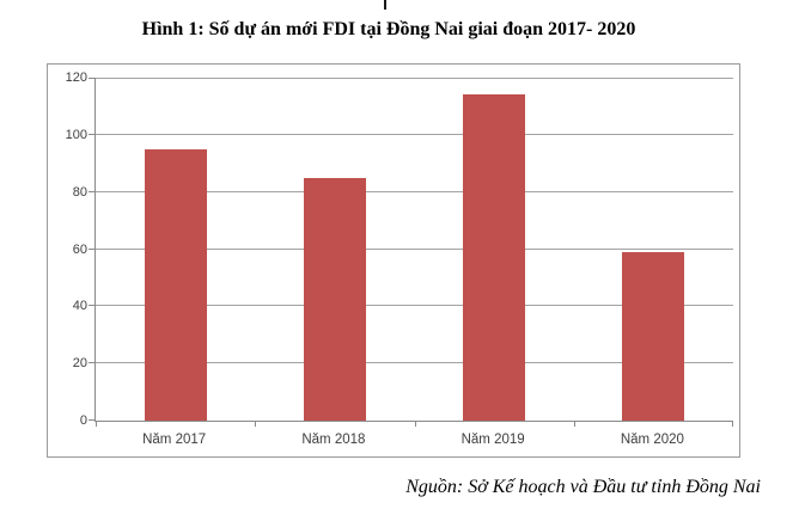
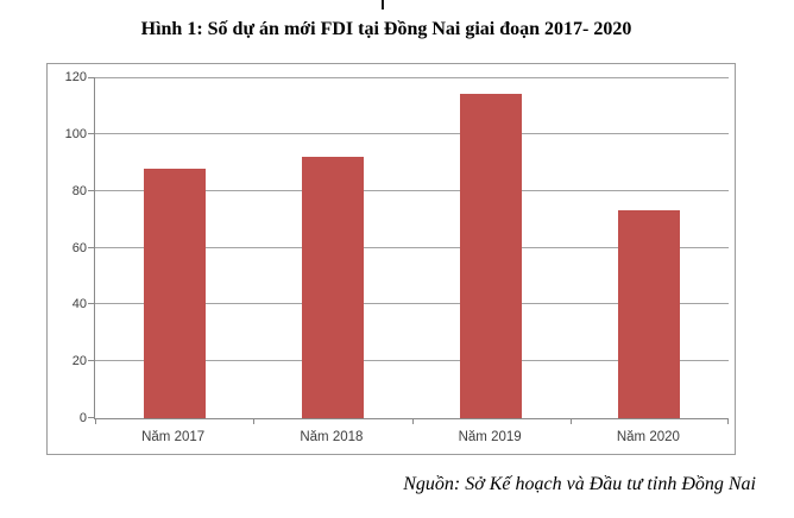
Năm 2017: 95 -> 88
Năm 2018: 85 -> 92
Năm 2020: 59 -> 73
